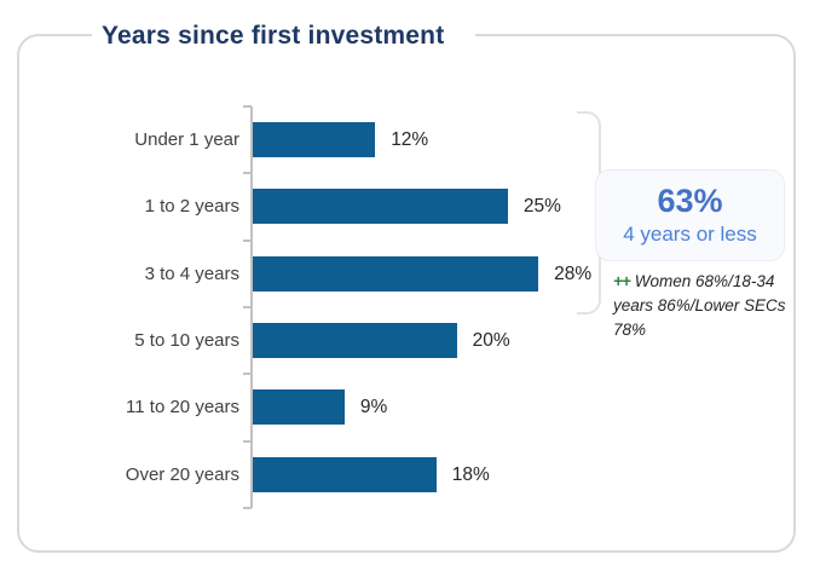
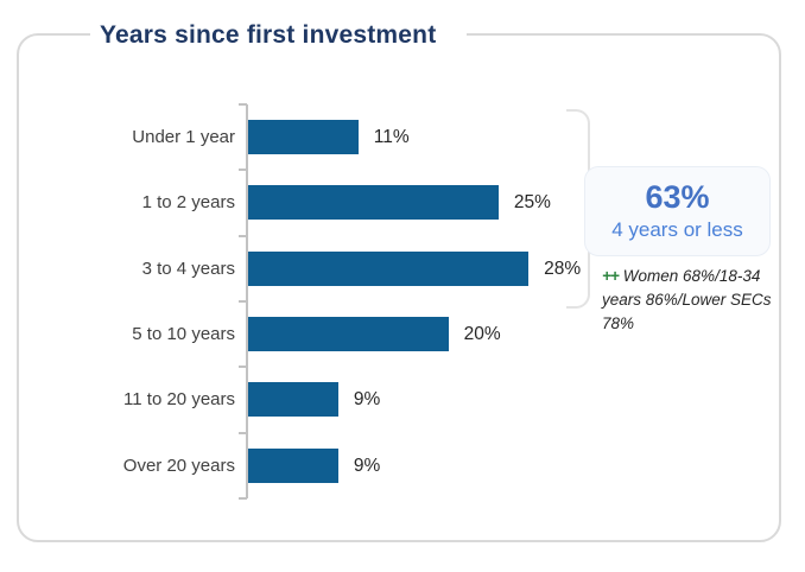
Under 1 year: 12% -> 11%
Over 20 years: 18% -> 9%
